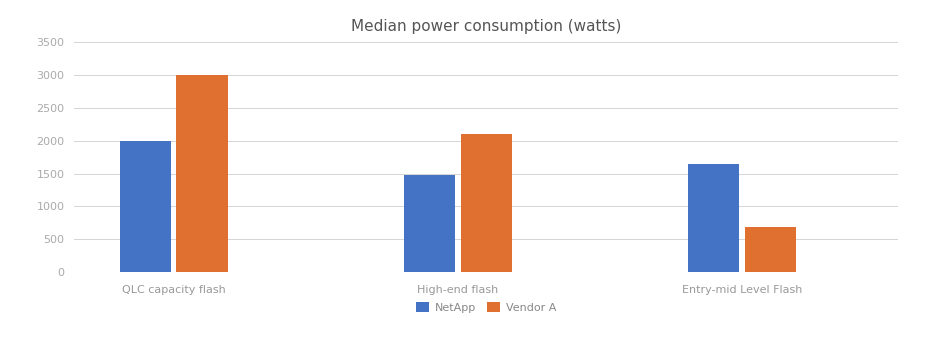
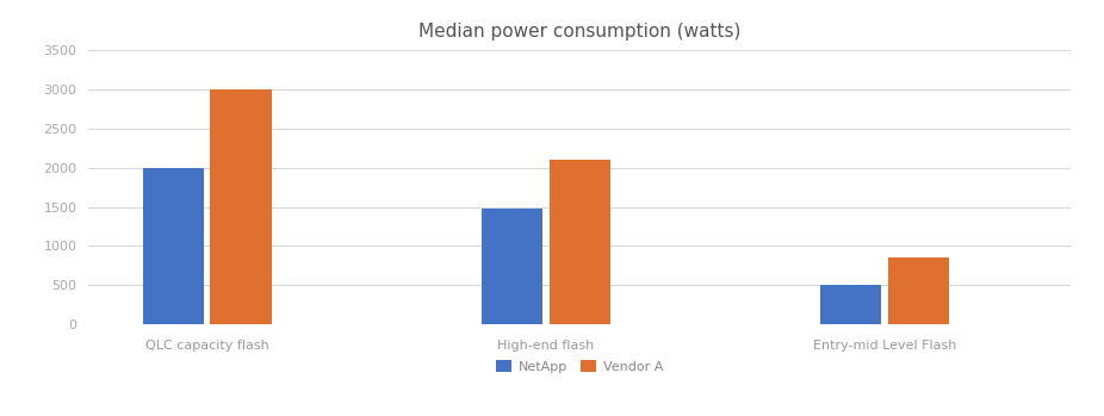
NetApp/Entry-mid Level Flash: 1640 -> 500
Vendor A/Entry-mid Level Flash: 680 -> 850
